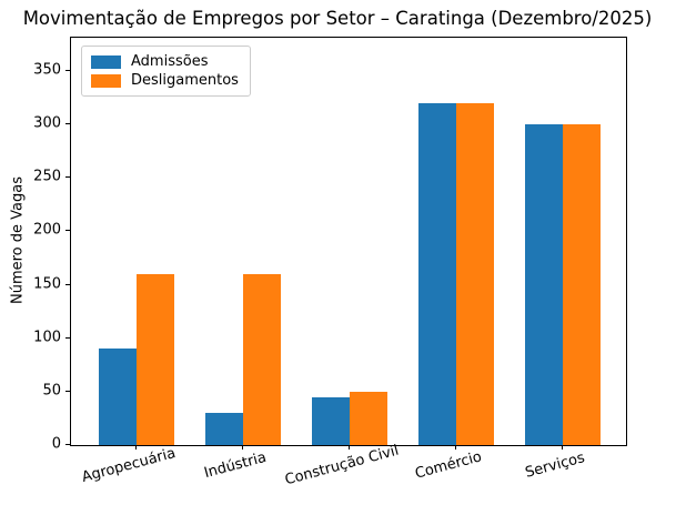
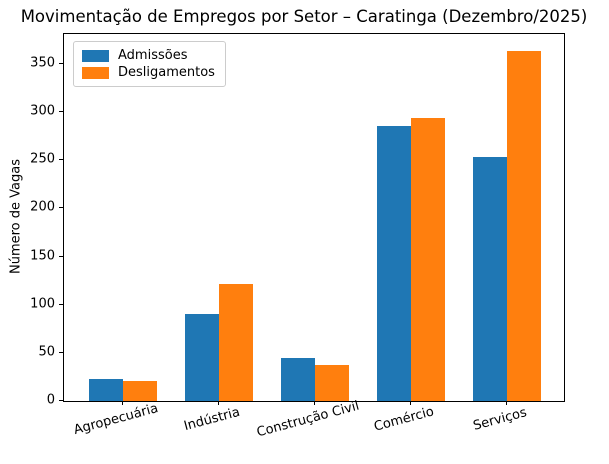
Admissões/Agropecuária: 90 -> 20
Desligamentos/Agropecuária: 160 -> 20
Admissões/Indústria: 30 -> 90
Desligamentos/Indústria: 160 -> 120
Desligamentos/Construção Civil: 50 -> 40
Admissões/Comércio: 320 -> 290
Desligamentos/Comércio: 320 -> 290
Admissões/Serviços: 300 -> 250
Desligamentos/Serviços: 300 -> 360
